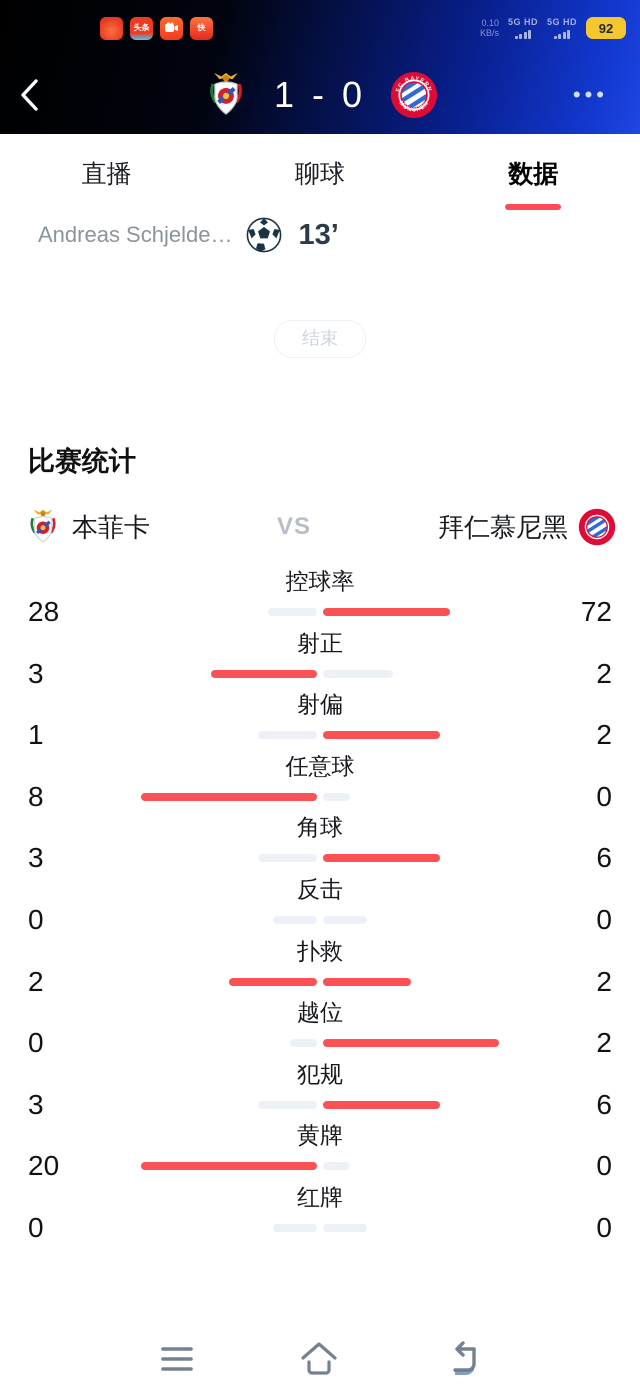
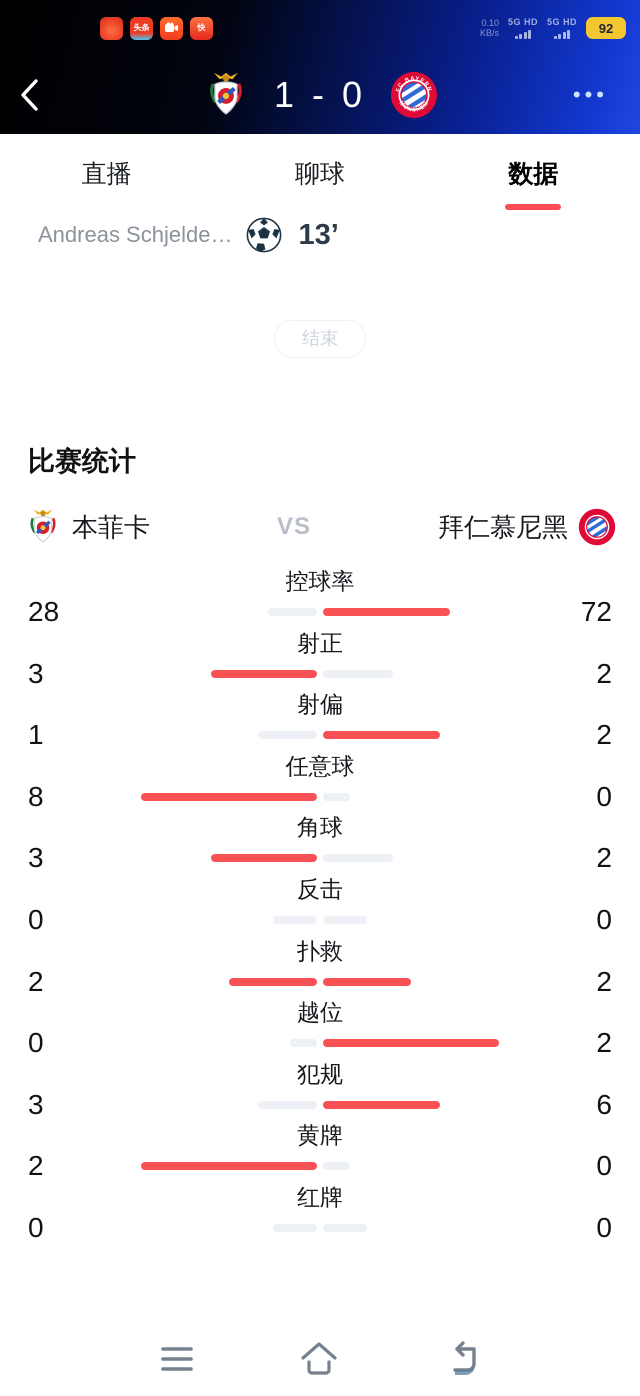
拜仁慕尼黑/角球: 6 -> 2
本菲卡/黄牌: 20 -> 2
